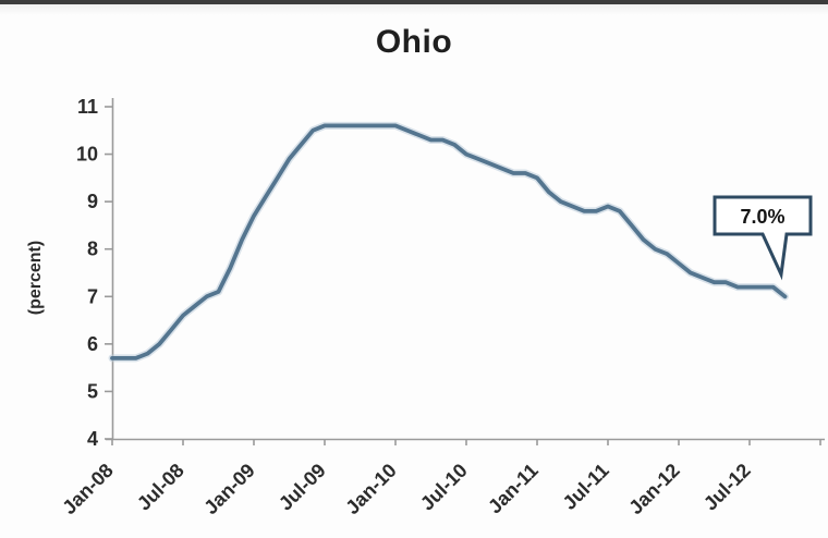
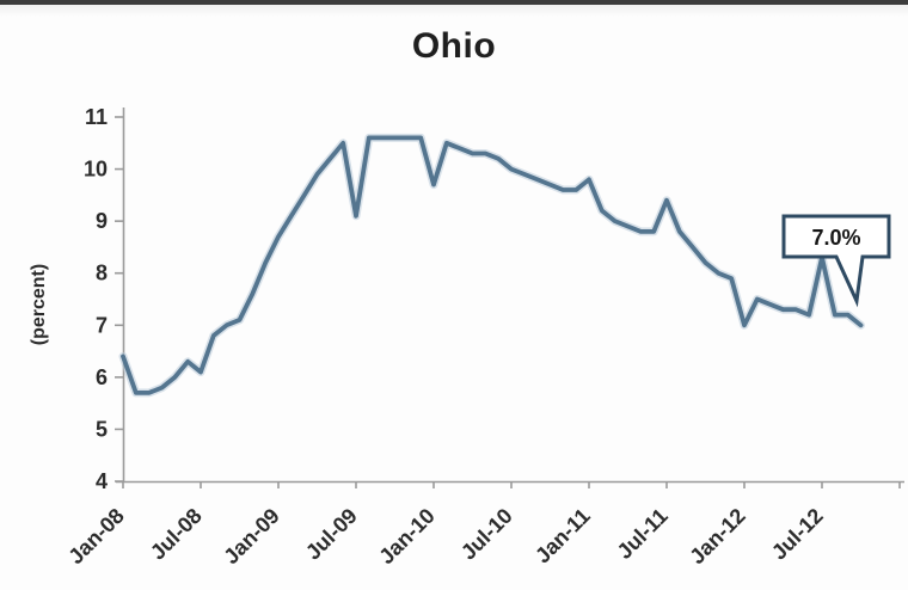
Jan-08: 5.7 -> 6.4
Jul-08: 6.6 -> 6.1
Jul-09: 10.6 -> 9.1
Jan-10: 10.6 -> 9.7
Jan-11: 9.5 -> 9.8
Jul-11: 8.9 -> 9.4
Jan-12: 7.7 -> 7.0
Jul-12: 7.2 -> 8.3
